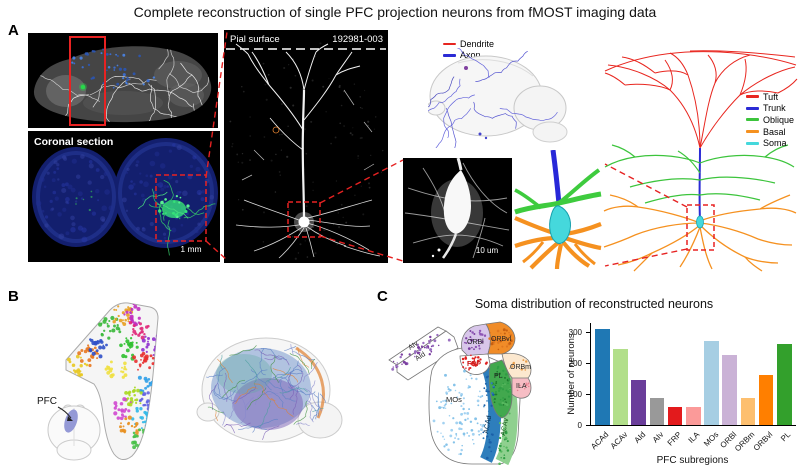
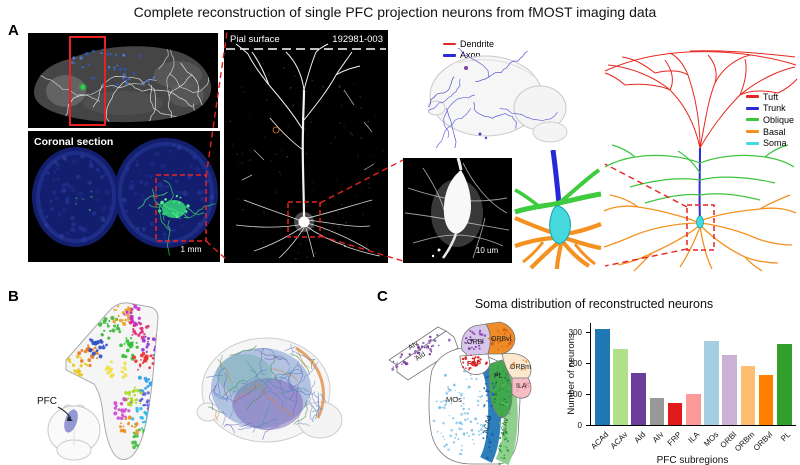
AId: 150 -> 170
FRP: 60 -> 70
ILA: 60 -> 100
ORBm: 90 -> 190
